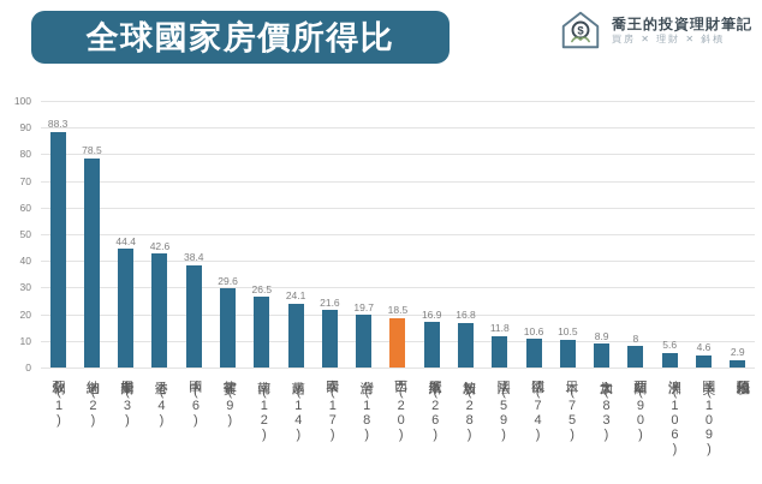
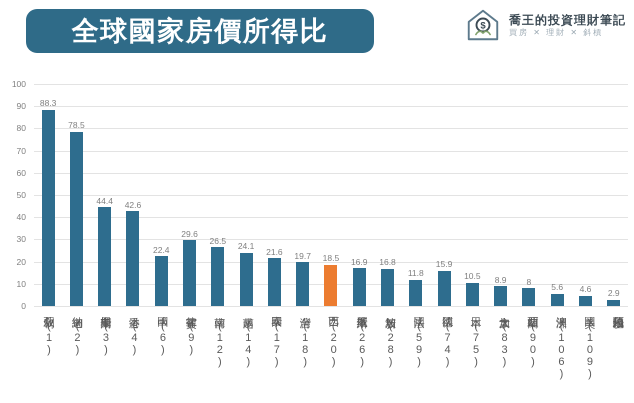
中國 (6): 38.4 -> 22.4
德國 (74): 10.6 -> 15.9
